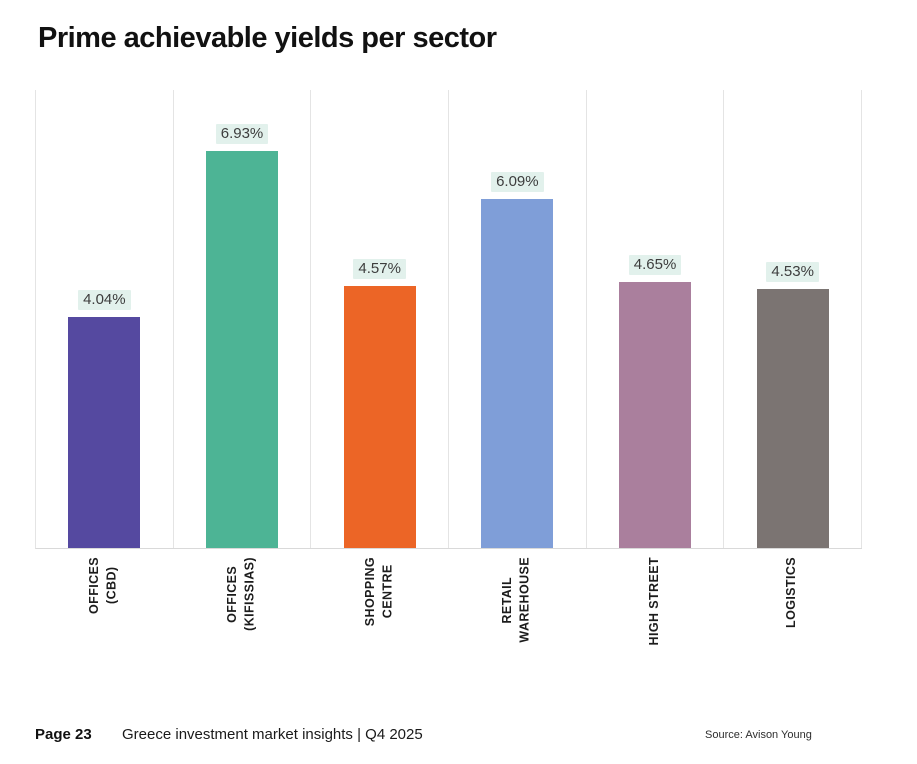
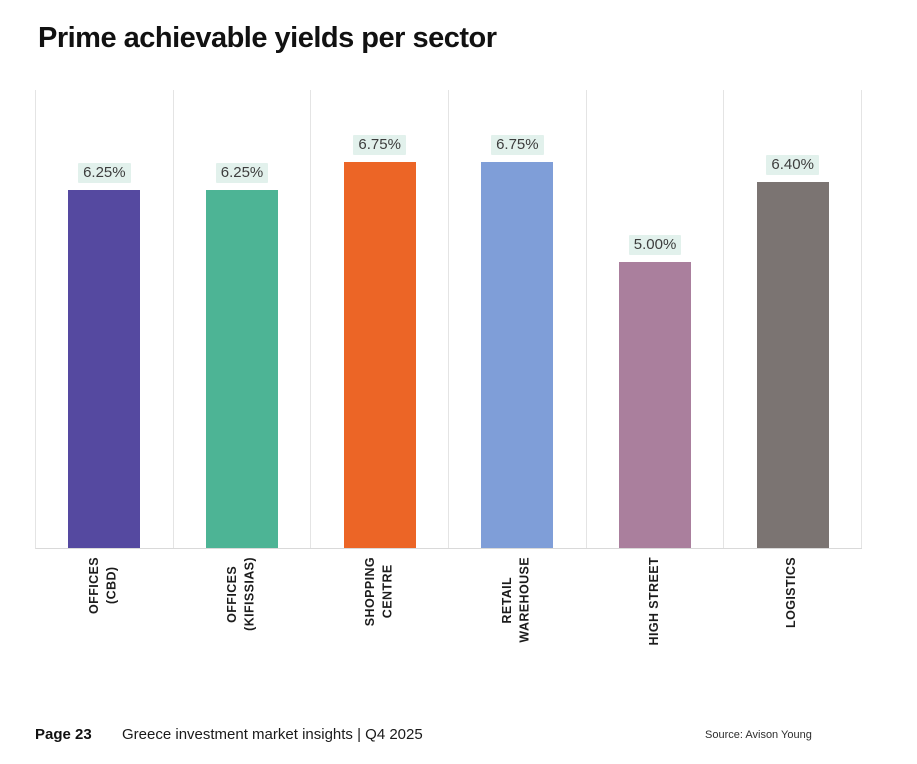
OFFICES (CBD): 4.04% -> 6.25%
OFFICES (KIFISSIAS): 6.93% -> 6.25%
SHOPPING CENTRE: 4.57% -> 6.75%
RETAIL WAREHOUSE: 6.09% -> 6.75%
HIGH STREET: 4.65% -> 5.00%
LOGISTICS: 4.53% -> 6.40%
